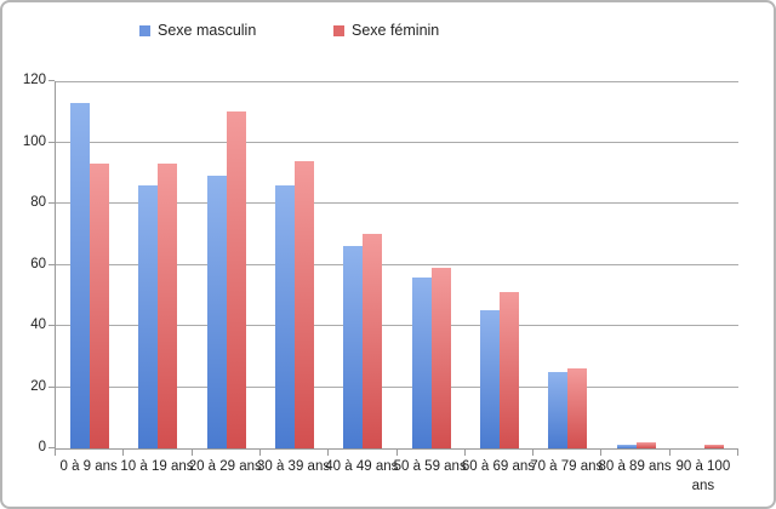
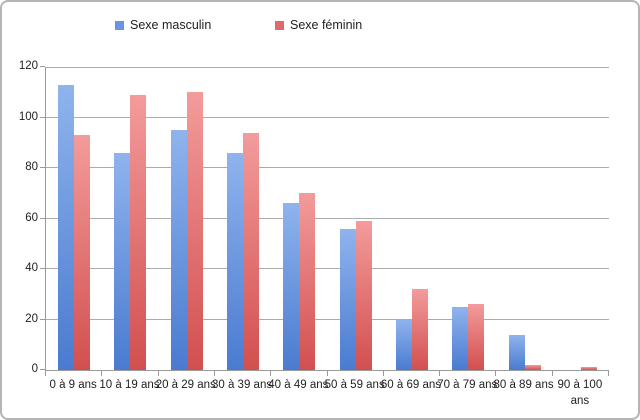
Sexe féminin/10 à 19 ans: 93 -> 109
Sexe masculin/20 à 29 ans: 89 -> 95
Sexe masculin/60 à 69 ans: 45 -> 20
Sexe féminin/60 à 69 ans: 51 -> 32
Sexe masculin/80 à 89 ans: 1 -> 14
